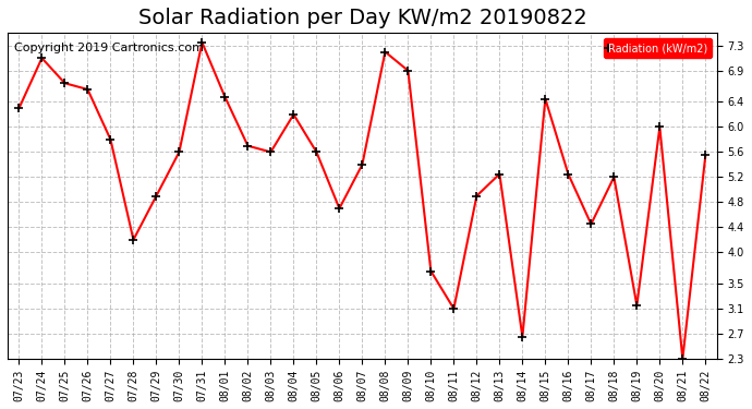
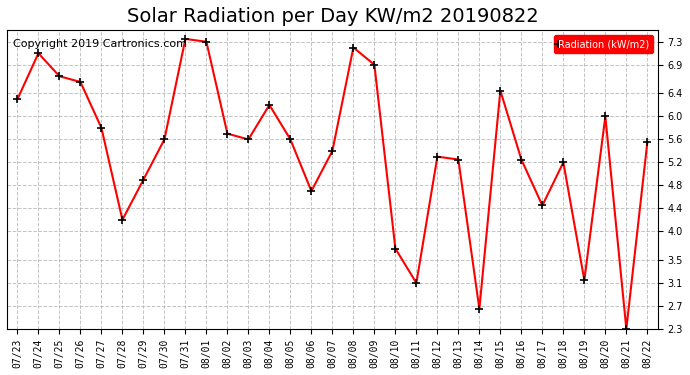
08/01: 6.48 -> 7.30
08/12: 4.90 -> 5.30
